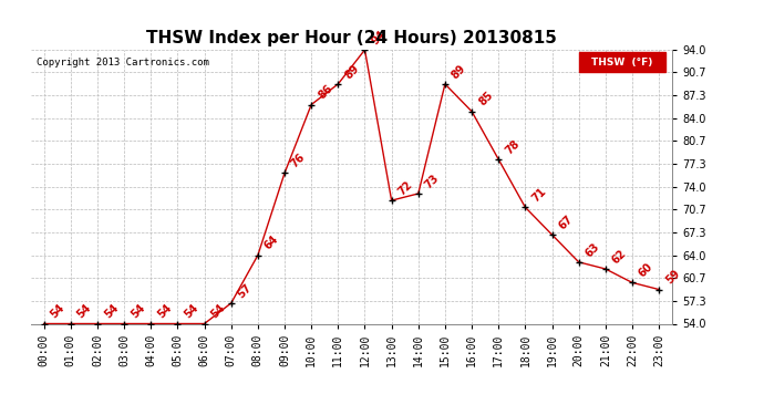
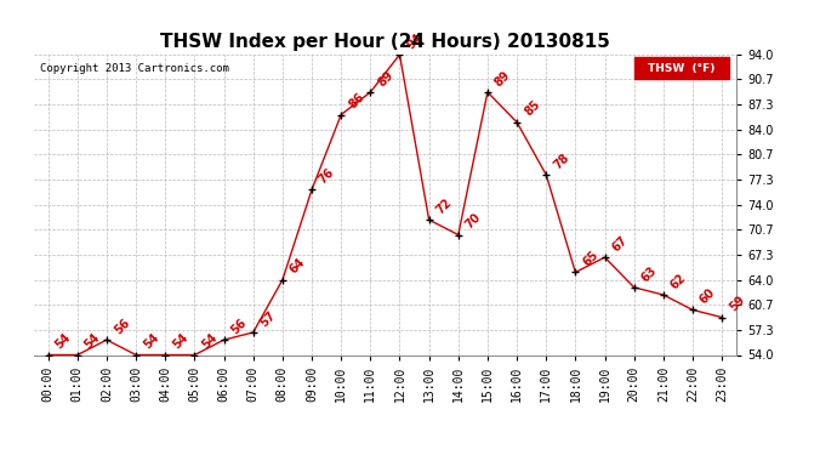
02:00: 54 -> 56
06:00: 54 -> 56
14:00: 73 -> 70
18:00: 71 -> 65
